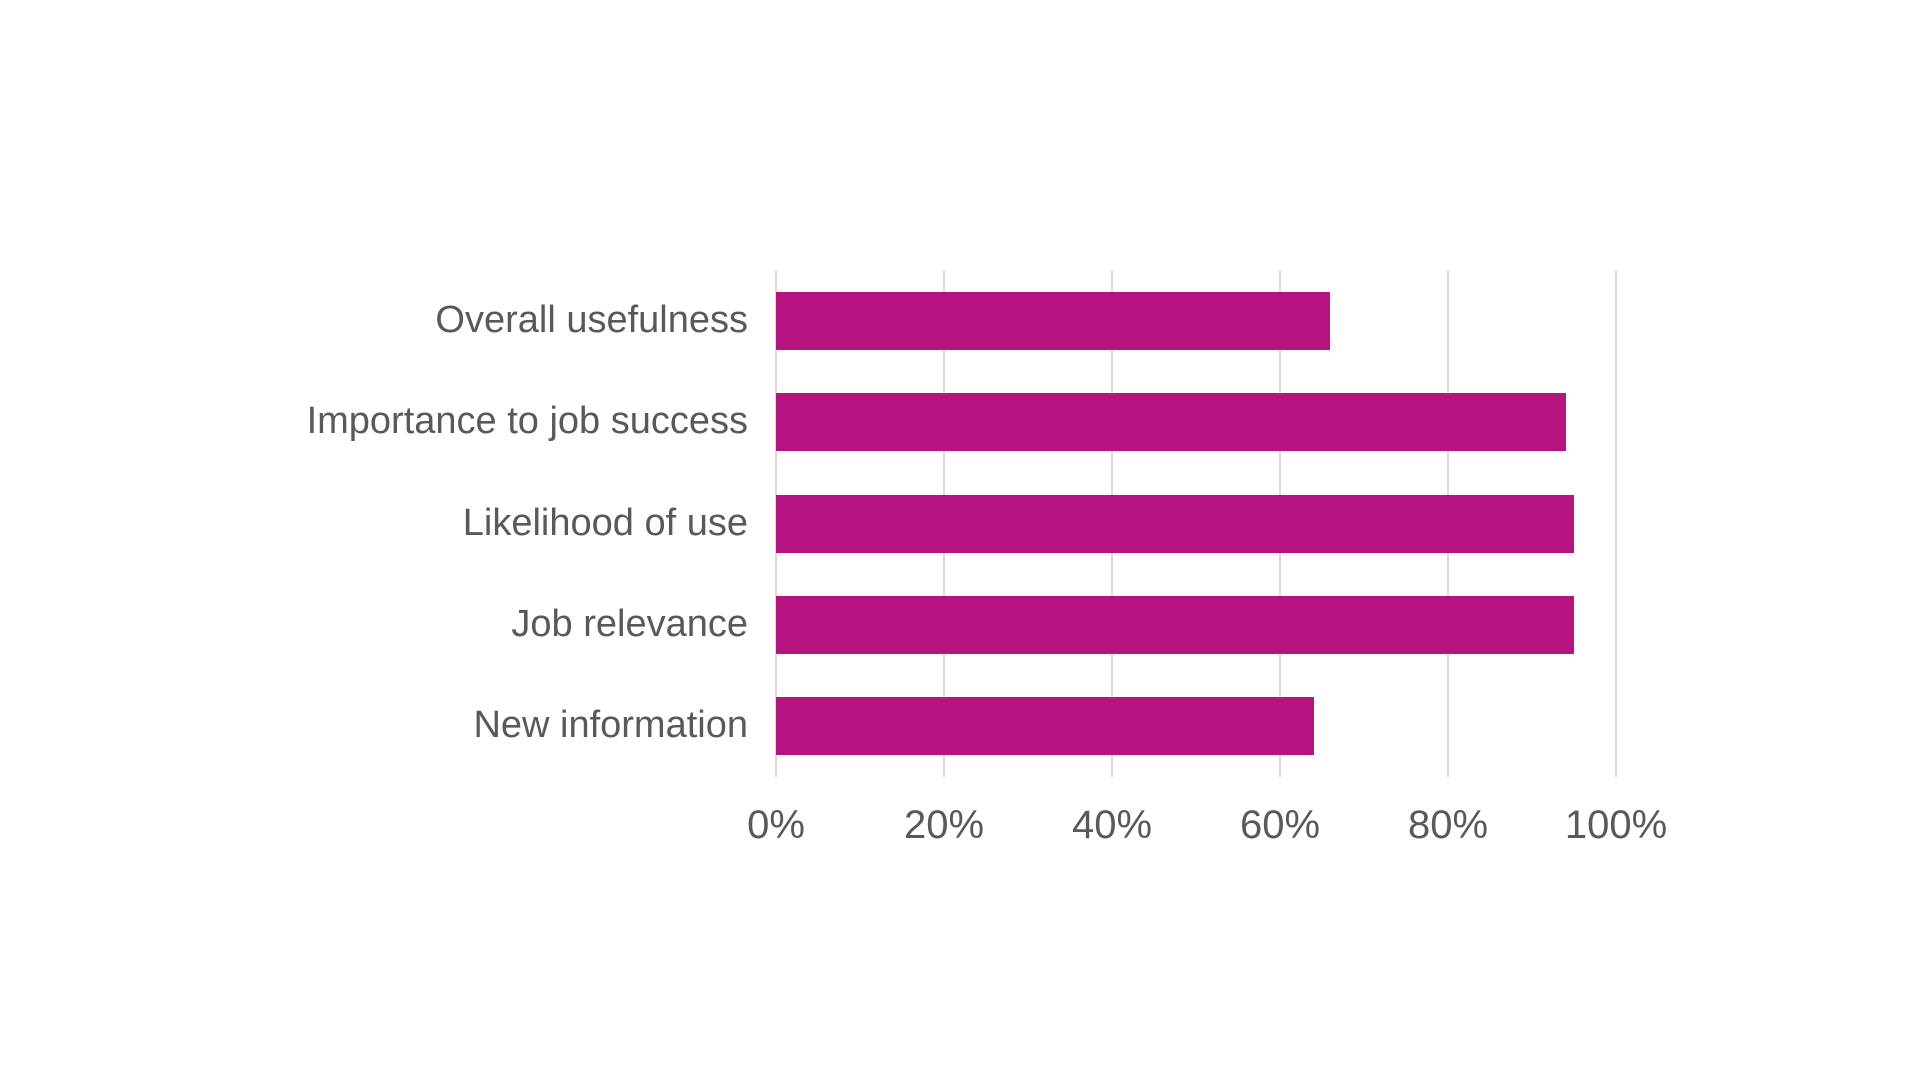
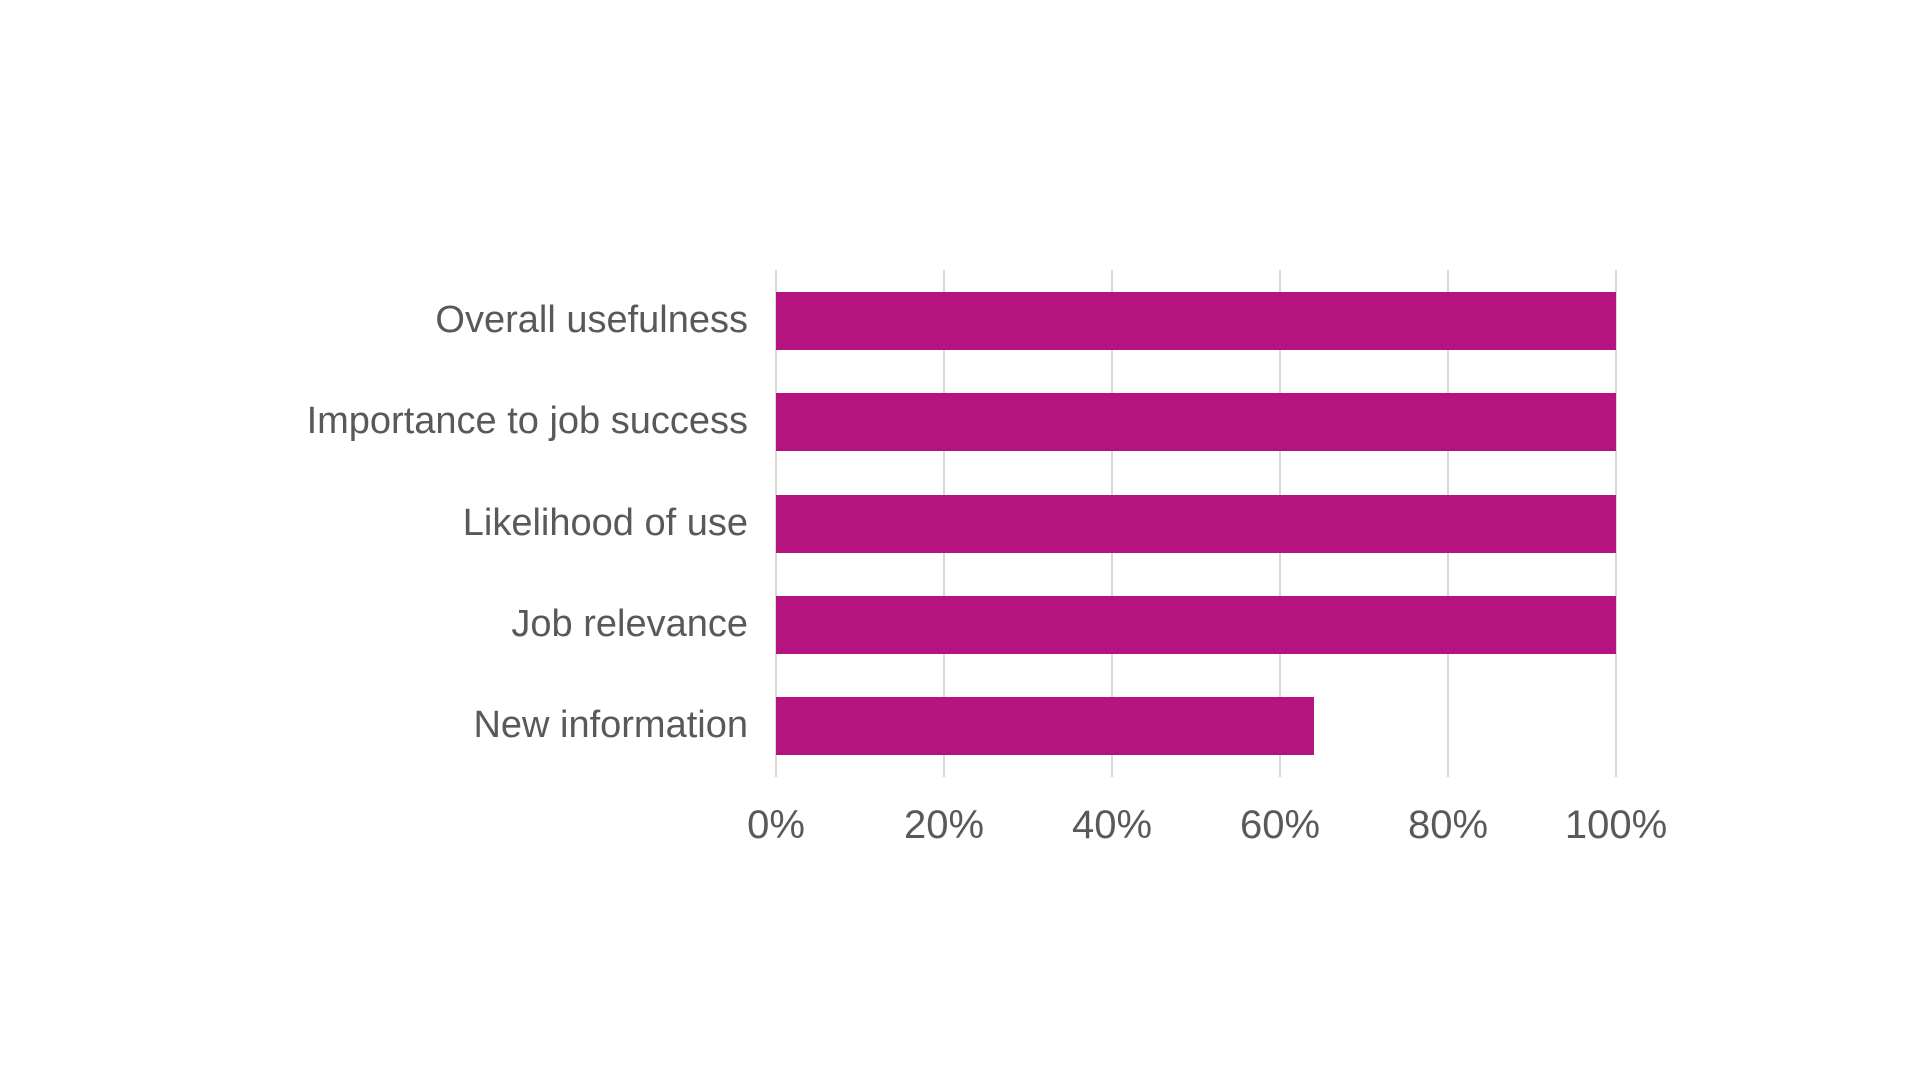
Overall usefulness: 66% -> 100%
Importance to job success: 94% -> 100%
Likelihood of use: 95% -> 100%
Job relevance: 95% -> 100%
